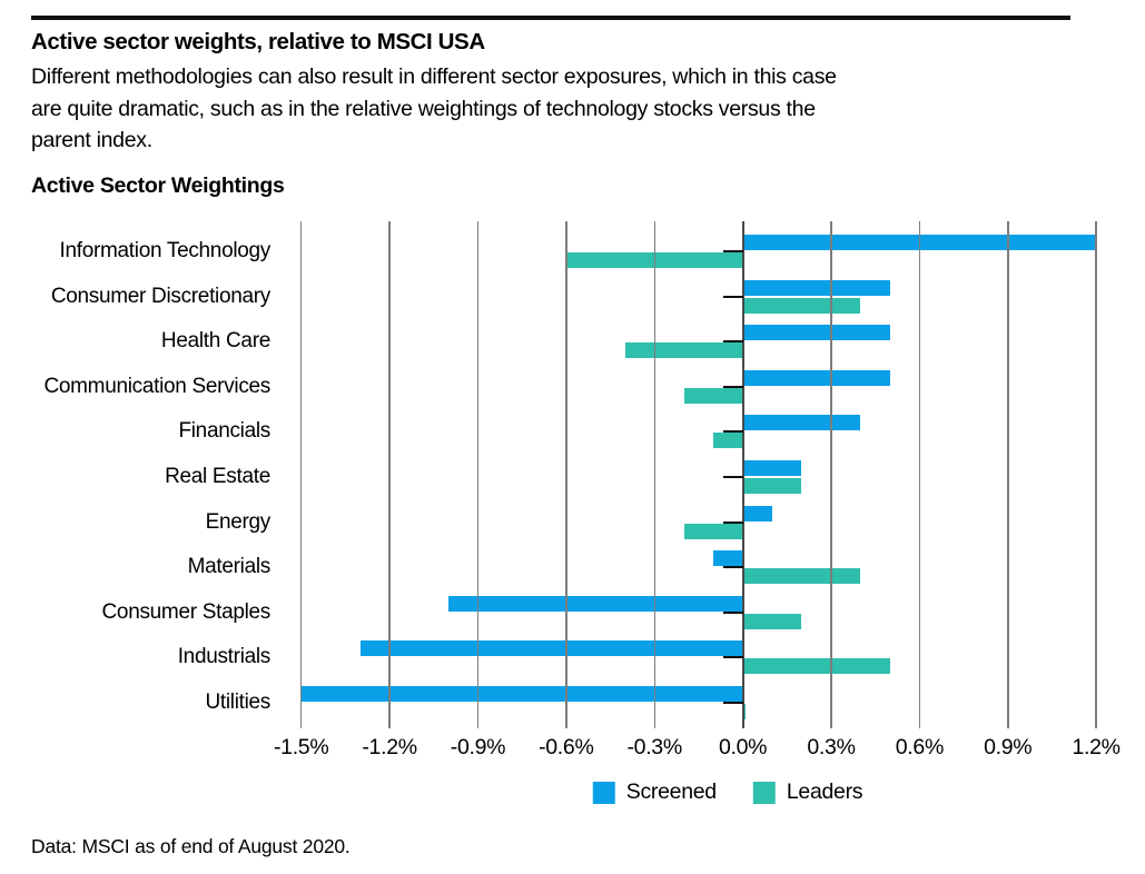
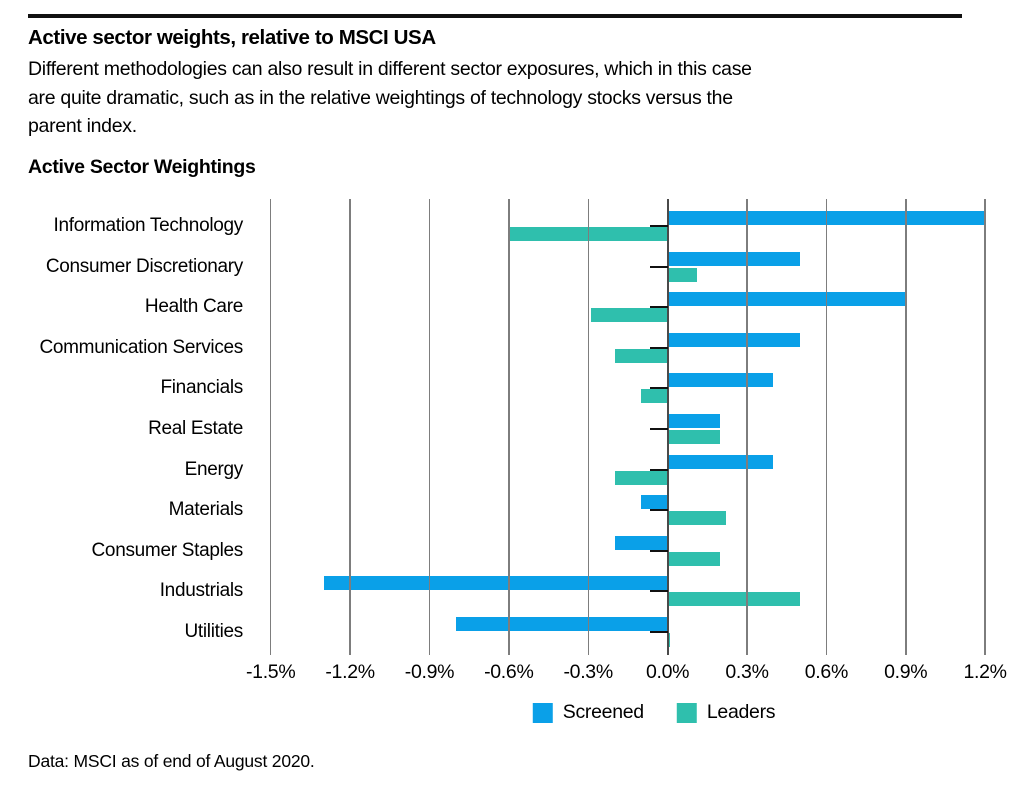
Leaders/Consumer Discretionary: 0.40% -> 0.11%
Screened/Health Care: 0.5% -> 0.9%
Leaders/Health Care: -0.40% -> -0.29%
Screened/Energy: 0.1% -> 0.4%
Leaders/Materials: 0.40% -> 0.22%
Screened/Consumer Staples: -1.0% -> -0.2%
Screened/Utilities: -1.5% -> -0.8%
